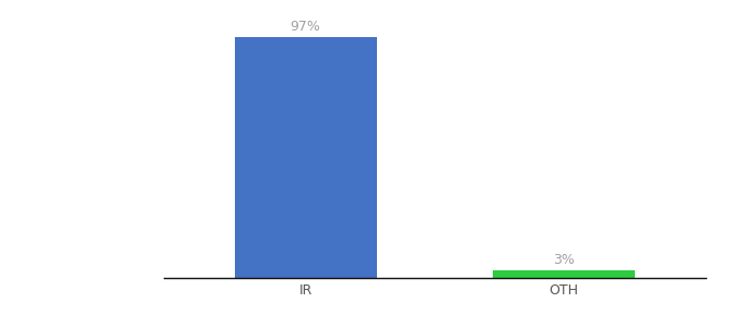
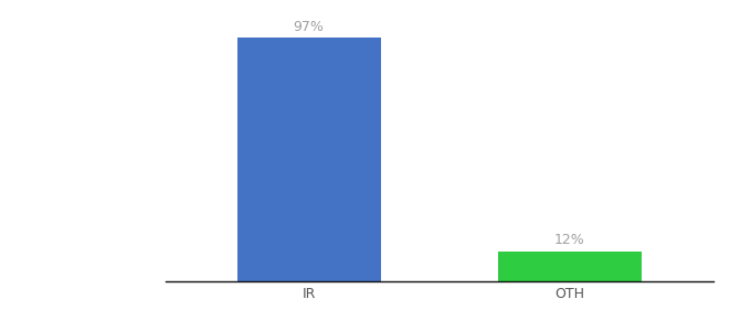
OTH: 3% -> 12%
